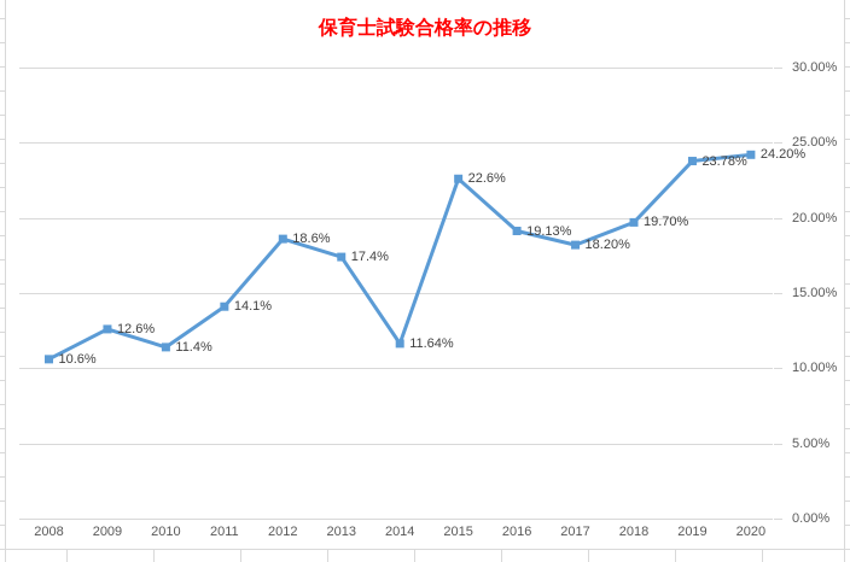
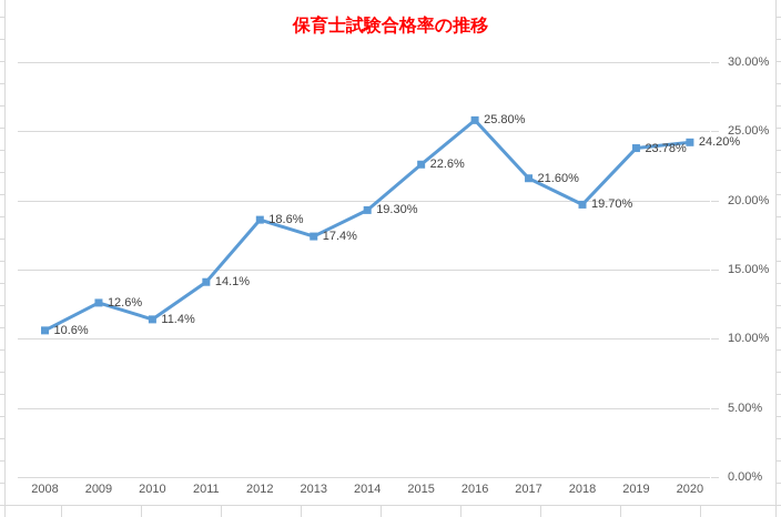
2014: 11.64% -> 19.30%
2016: 19.13% -> 25.80%
2017: 18.20% -> 21.60%
